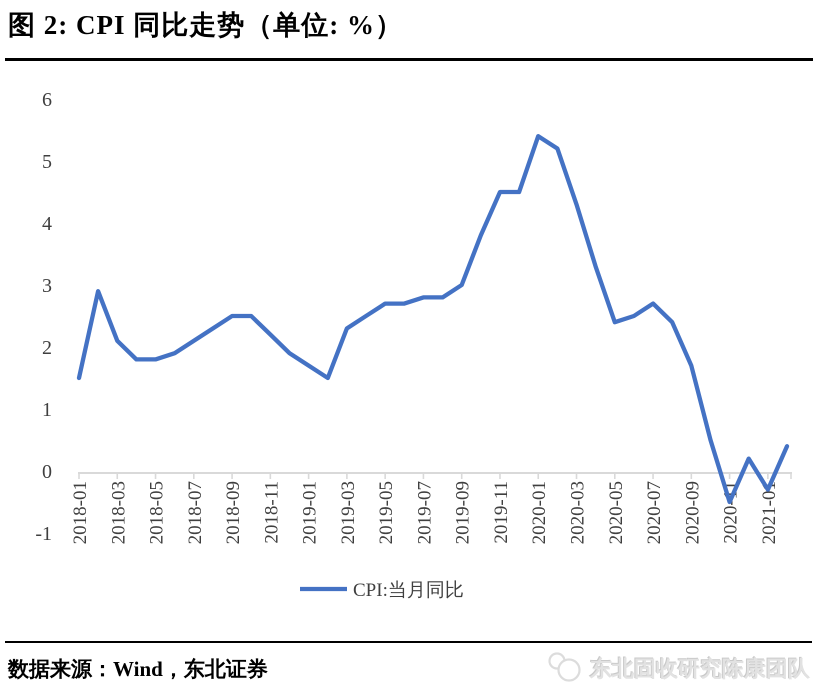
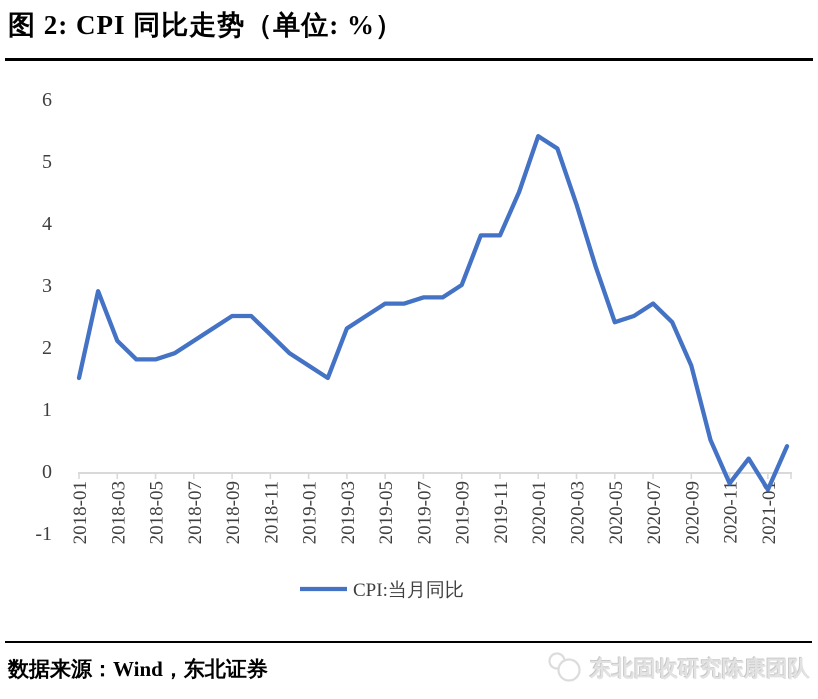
2019-11: 4.5 -> 3.8
2020-11: -0.5 -> -0.2
